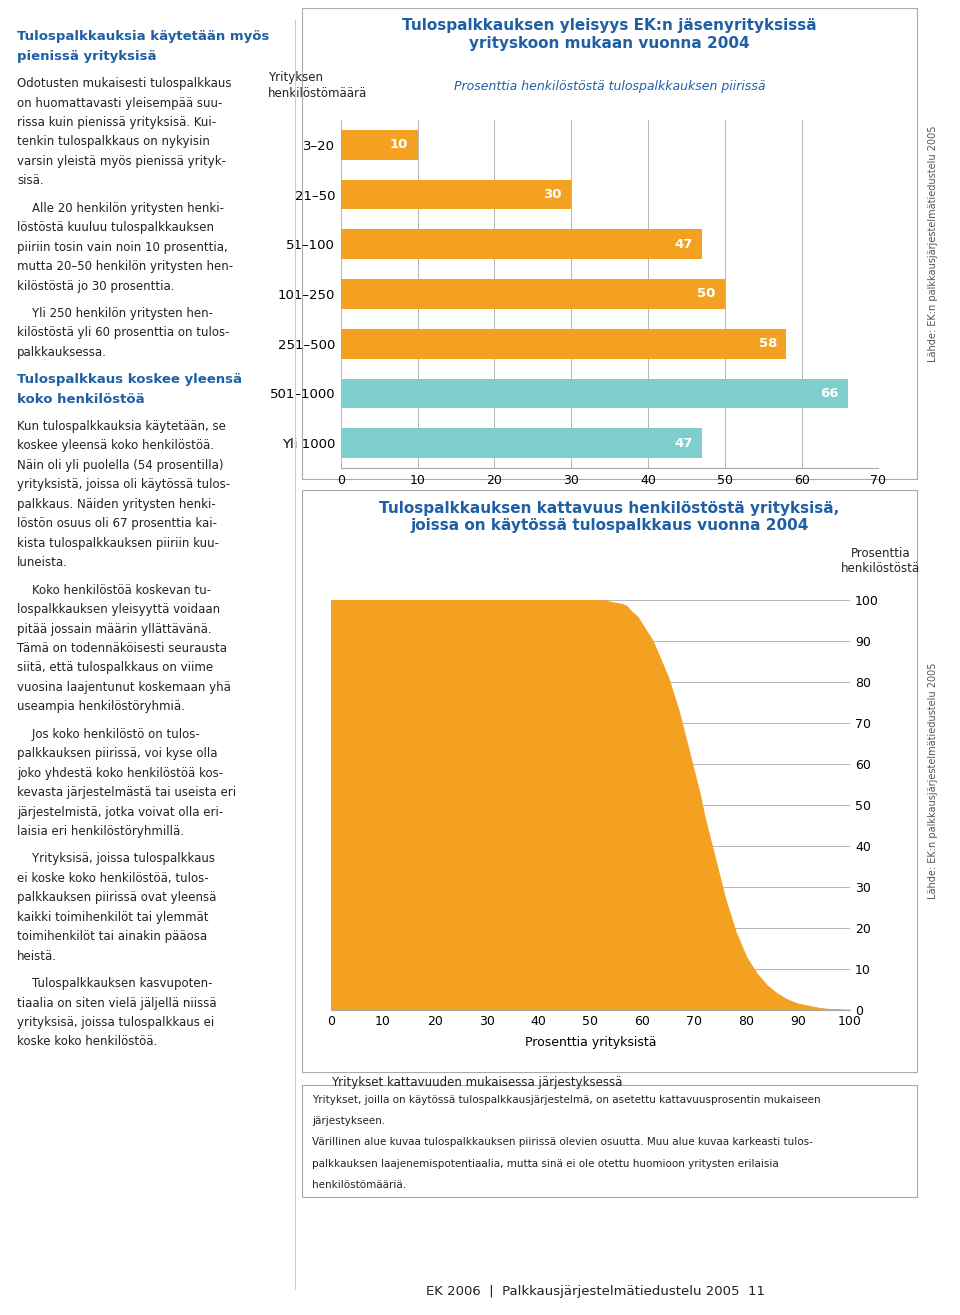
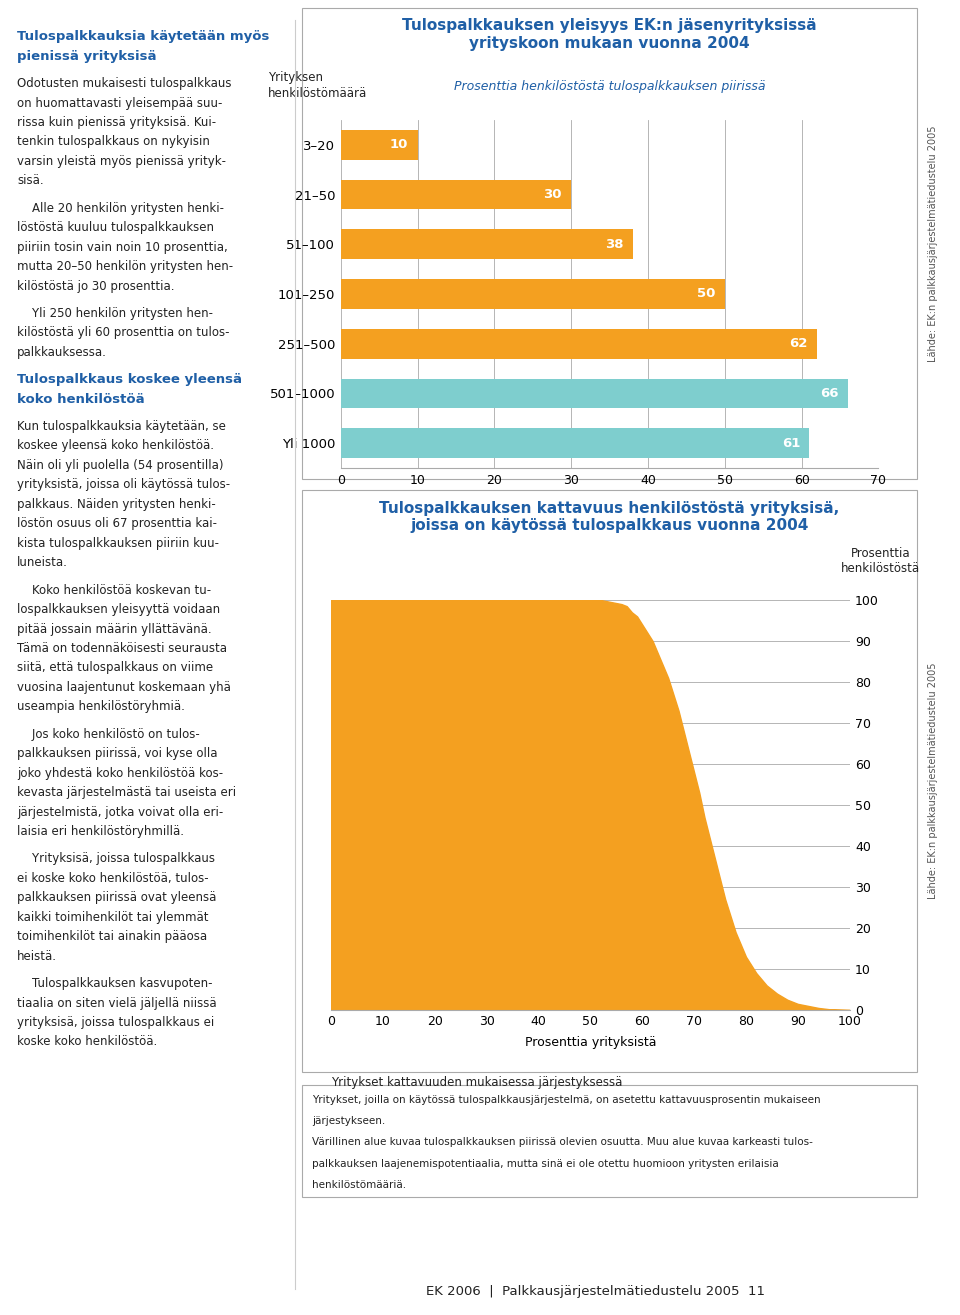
51–100: 47 -> 38
251–500: 58 -> 62
Yli 1000: 47 -> 61
